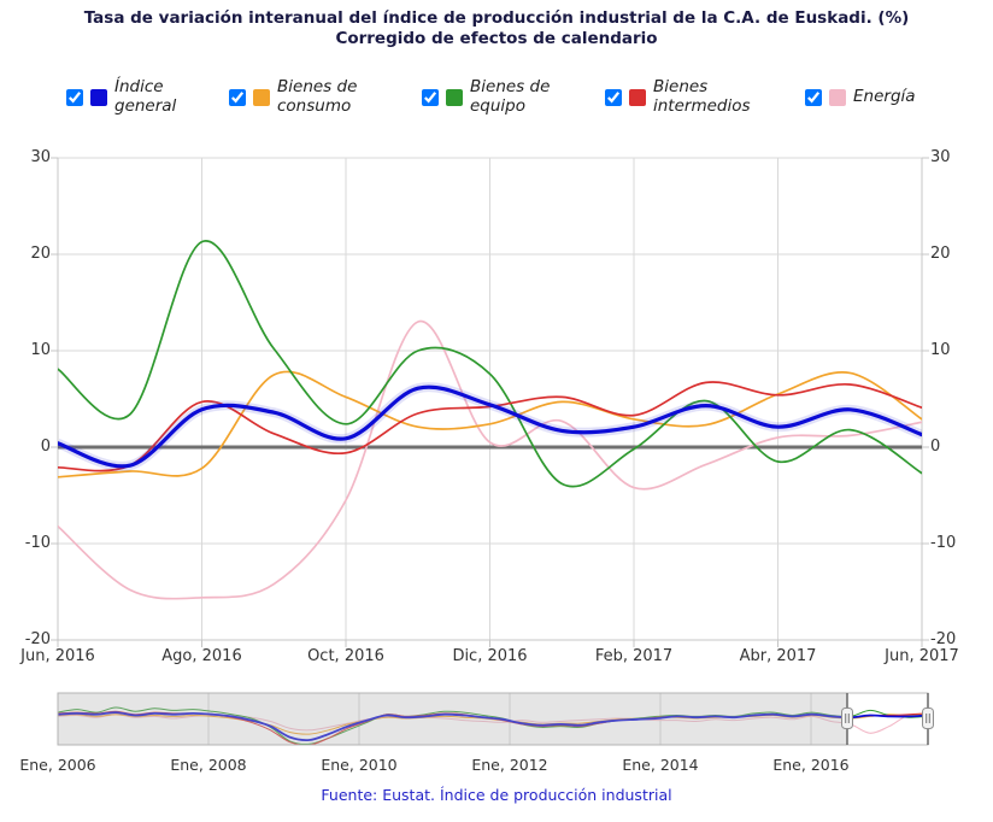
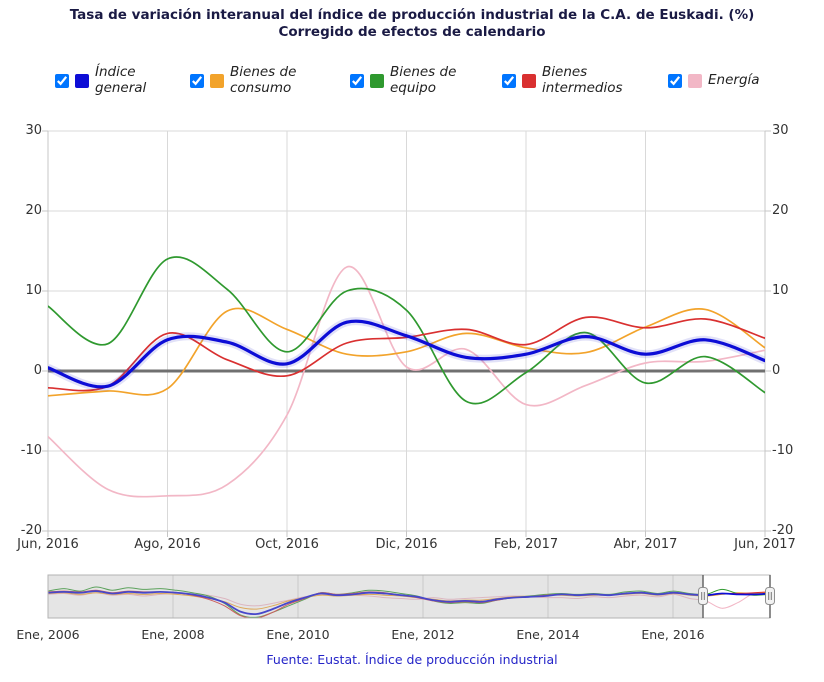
Bienes de equipo/Ago, 2016: 21 -> 14
